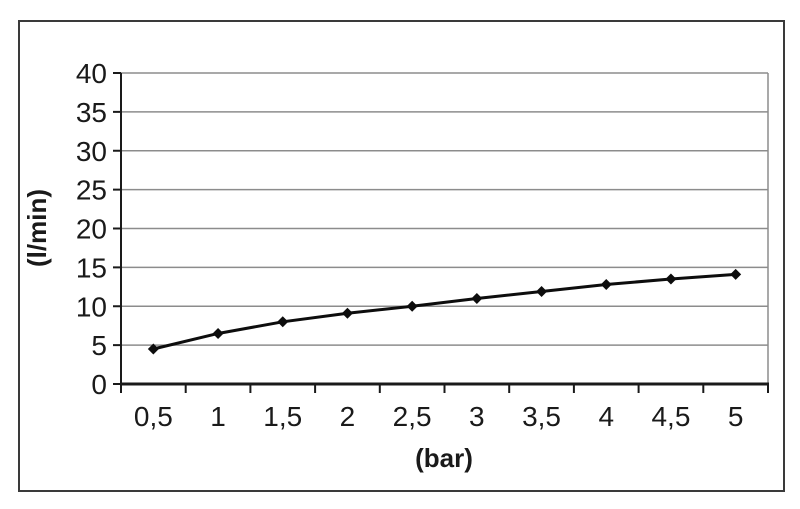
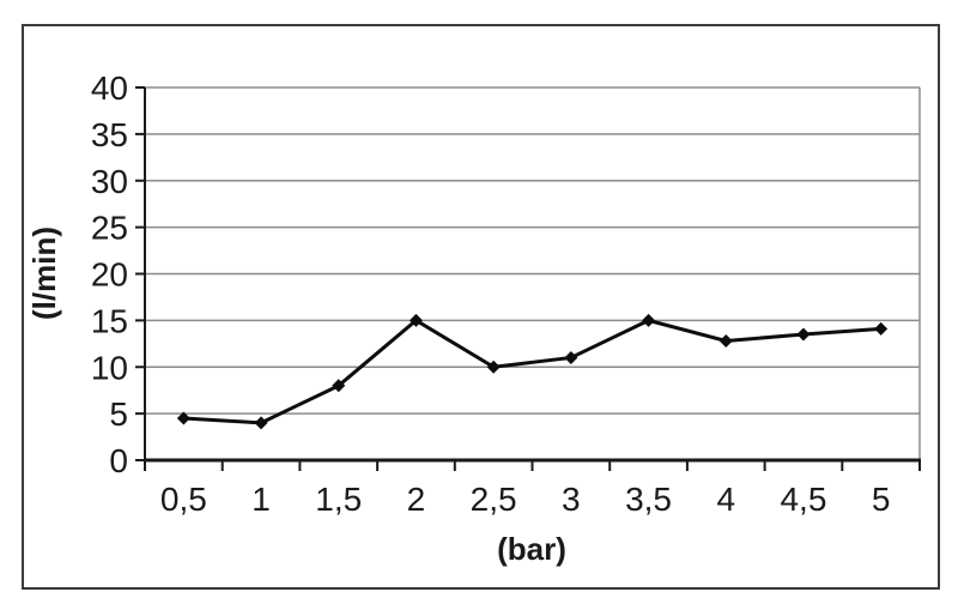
1: 6 -> 4
2: 9 -> 15
3,5: 12 -> 15
